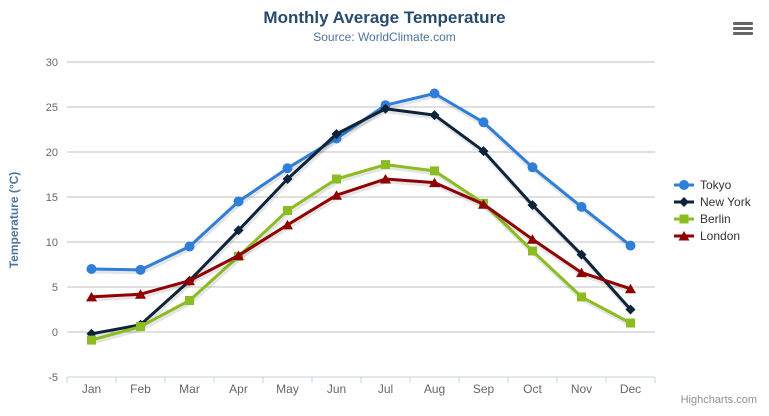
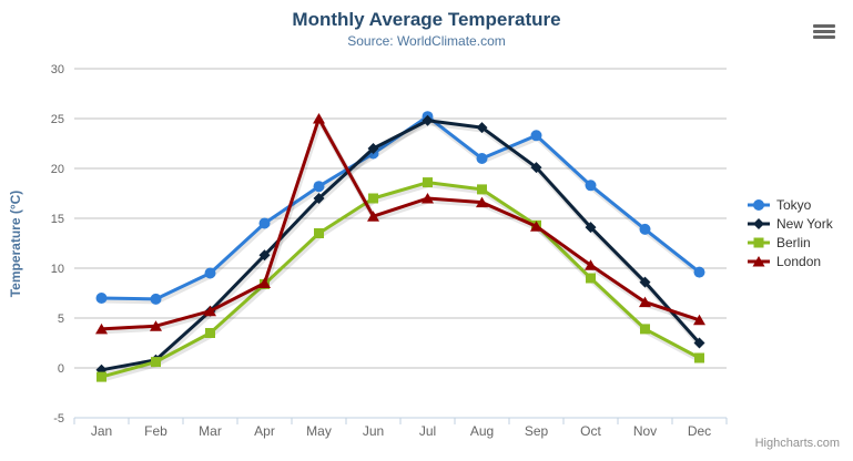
London/May: 12 -> 25
Tokyo/Aug: 26 -> 21
